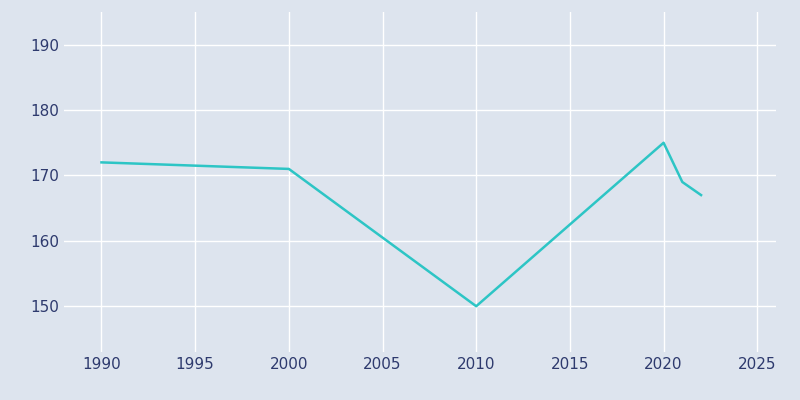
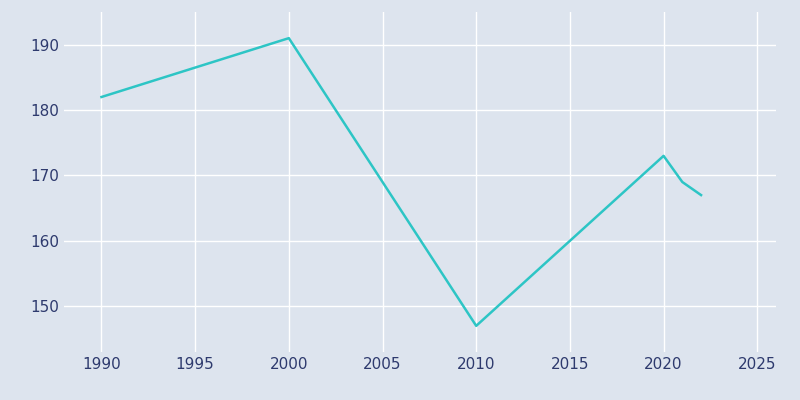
1990: 172 -> 182
2000: 171 -> 191
2010: 150 -> 147
2020: 175 -> 173
